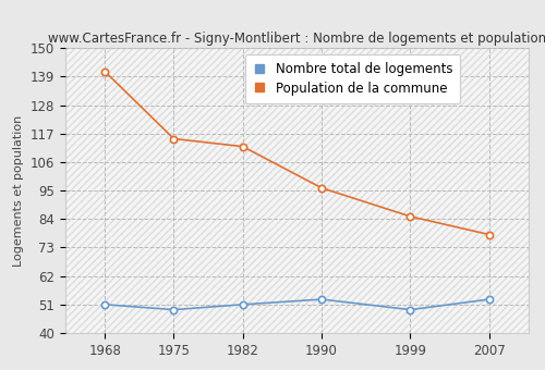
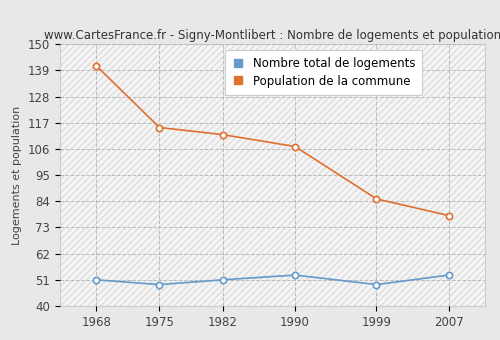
Population de la commune/1990: 96 -> 107
